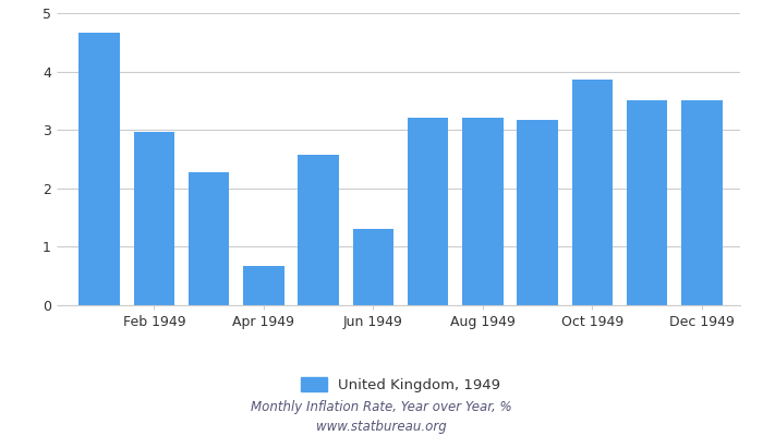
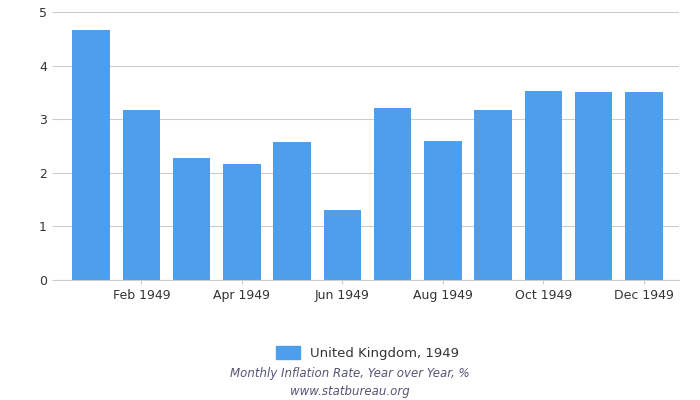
Feb 1949: 2.97 -> 3.18
Apr 1949: 0.68 -> 2.16
Aug 1949: 3.21 -> 2.60
Oct 1949: 3.87 -> 3.52
